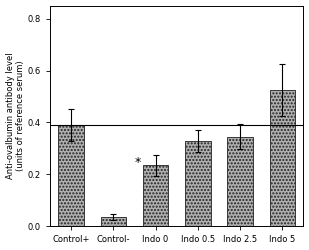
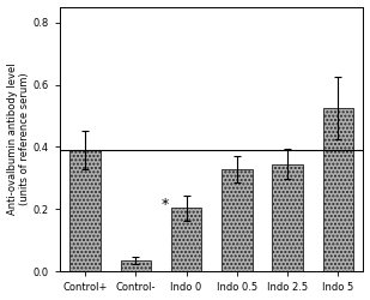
Indo 0: 0.235 -> 0.205
